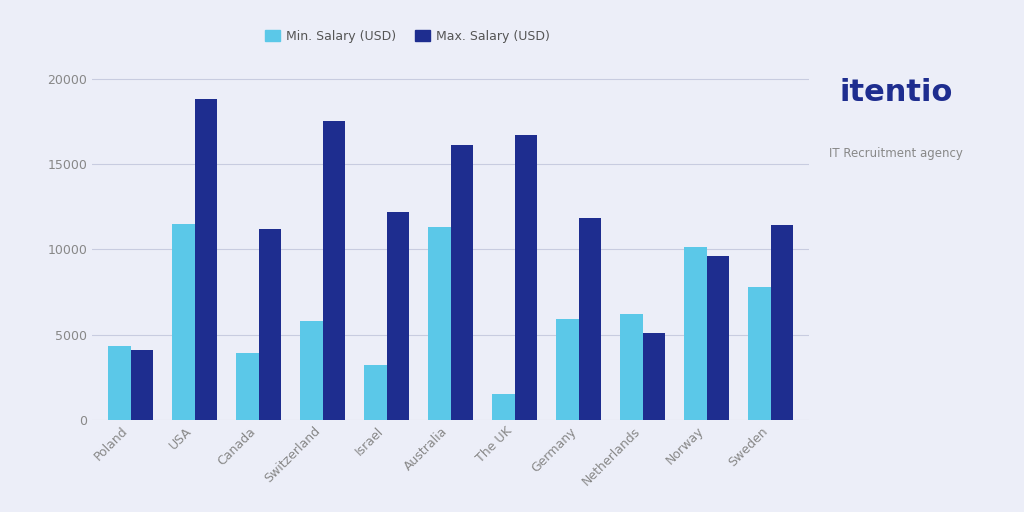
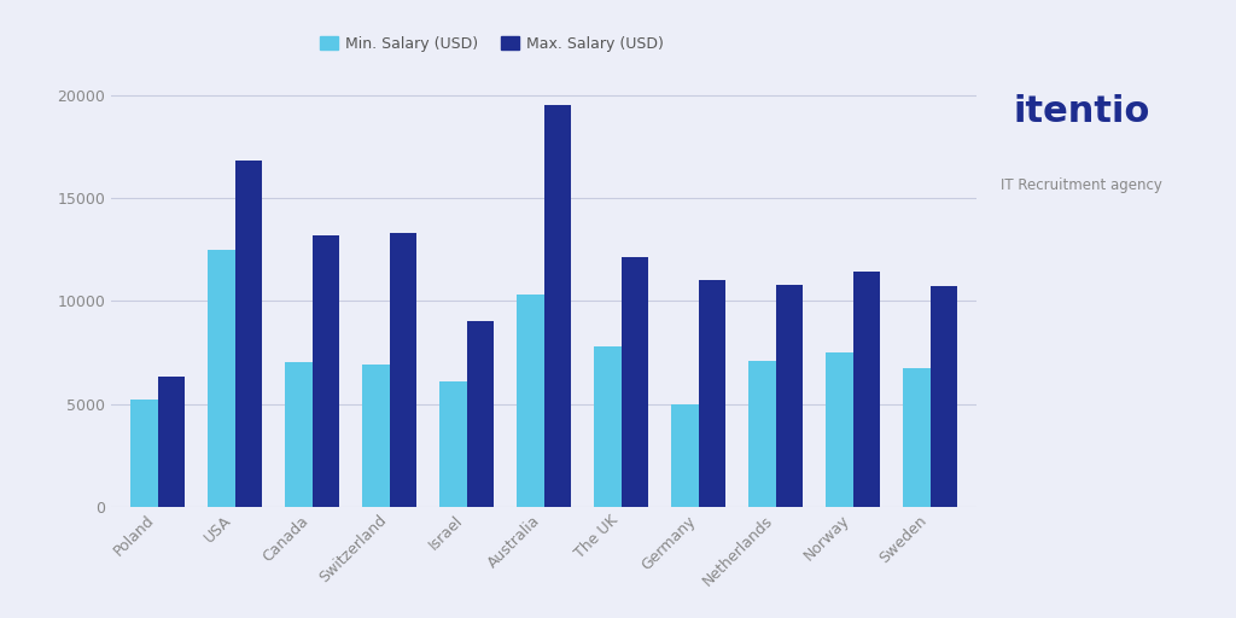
Min. Salary (USD)/Poland: 4300 -> 5200
Max. Salary (USD)/Poland: 4100 -> 6300
Min. Salary (USD)/USA: 11500 -> 12500
Max. Salary (USD)/USA: 18800 -> 16800
Min. Salary (USD)/Canada: 3900 -> 7000
Max. Salary (USD)/Canada: 11200 -> 13200
Min. Salary (USD)/Switzerland: 5800 -> 6900
Max. Salary (USD)/Switzerland: 17500 -> 13300
Min. Salary (USD)/Israel: 3200 -> 6100
Max. Salary (USD)/Israel: 12200 -> 9000
Min. Salary (USD)/Australia: 11300 -> 10300
Max. Salary (USD)/Australia: 16100 -> 19500
Min. Salary (USD)/The UK: 1500 -> 7800
Max. Salary (USD)/The UK: 16700 -> 12100
Min. Salary (USD)/Germany: 5900 -> 5000
Max. Salary (USD)/Germany: 11800 -> 11000
Min. Salary (USD)/Netherlands: 6200 -> 7100
Max. Salary (USD)/Netherlands: 5100 -> 10800
Min. Salary (USD)/Norway: 10100 -> 7500
Max. Salary (USD)/Norway: 9600 -> 11400
Min. Salary (USD)/Sweden: 7800 -> 6700
Max. Salary (USD)/Sweden: 11400 -> 10700
